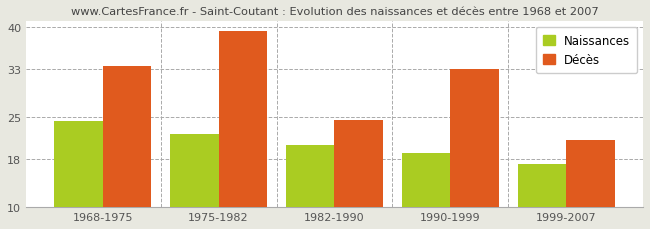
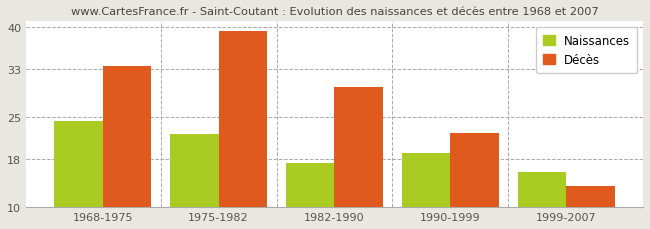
Naissances/1982-1990: 20.3 -> 17.4
Décès/1982-1990: 24.5 -> 30.0
Décès/1990-1999: 33.0 -> 22.4
Naissances/1999-2007: 17.2 -> 15.8
Décès/1999-2007: 21.2 -> 13.6
